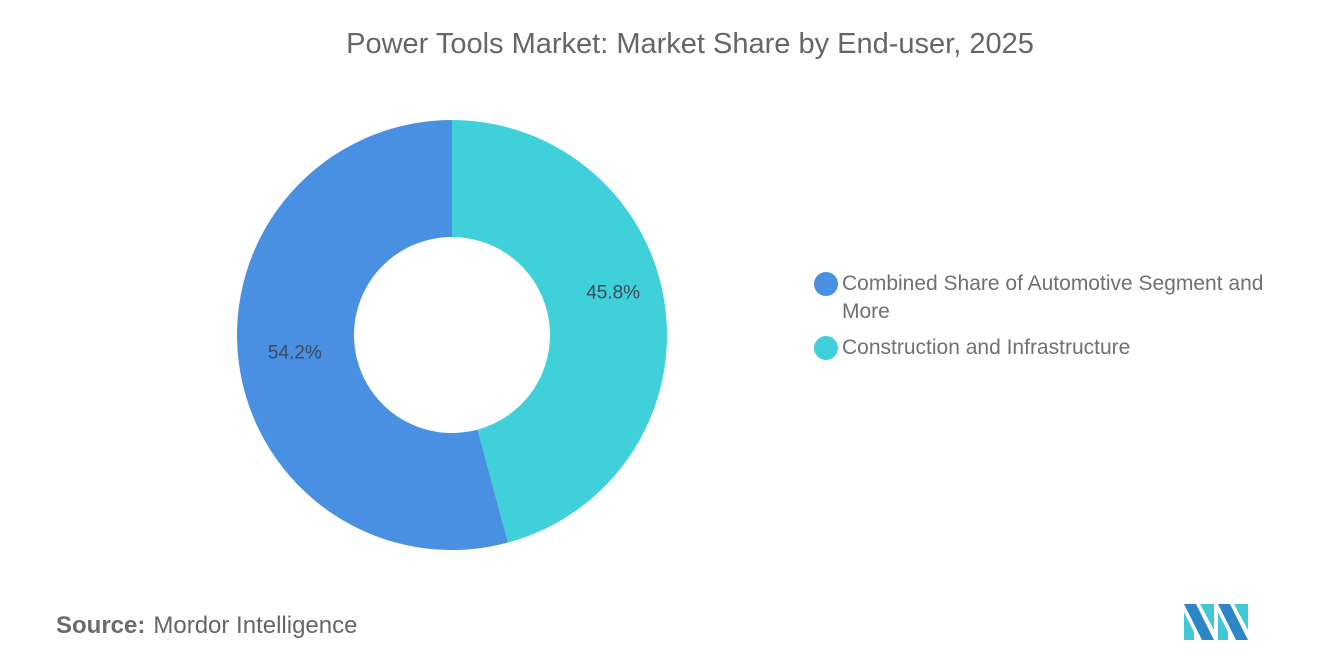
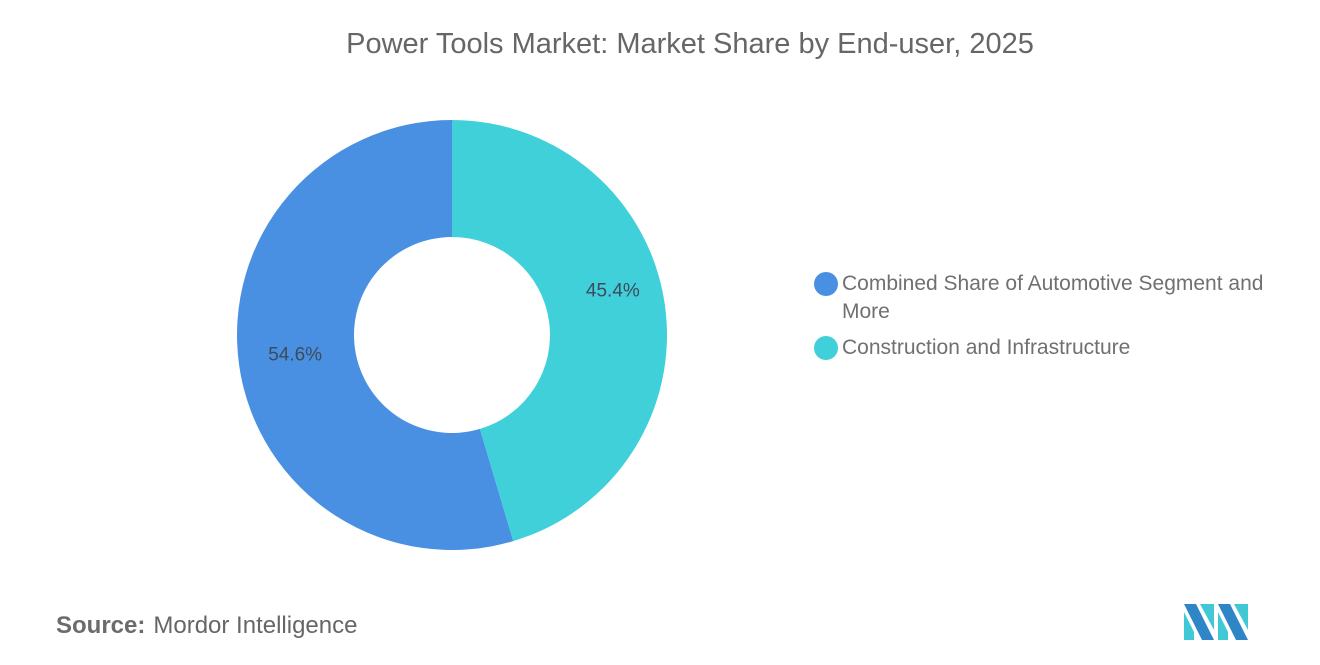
Combined Share of Automotive Segment and More: 54.2% -> 54.6%
Construction and Infrastructure: 45.8% -> 45.4%
